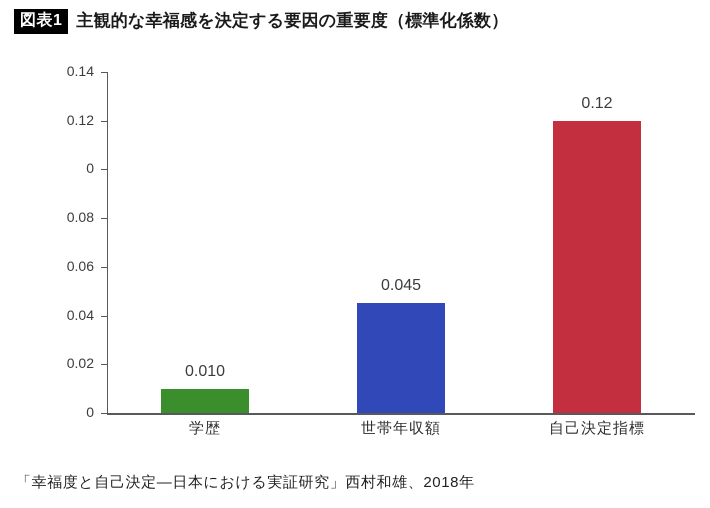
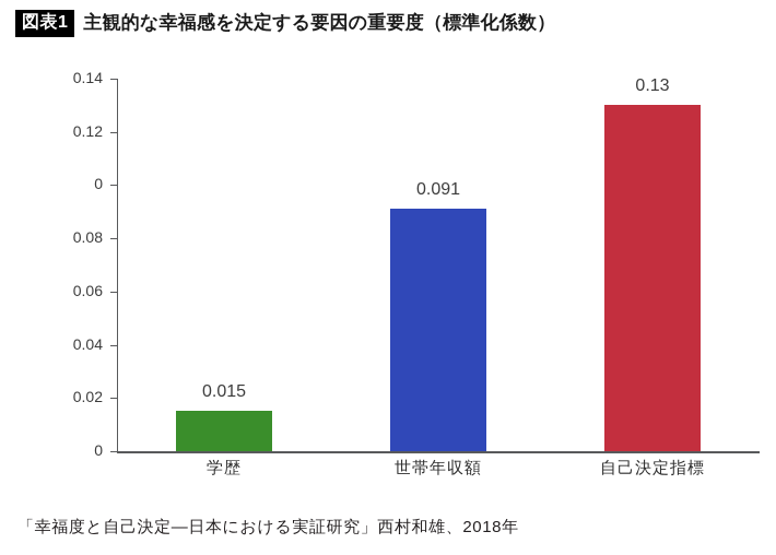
学歴: 0.010 -> 0.015
世帯年収額: 0.045 -> 0.091
自己決定指標: 0.12 -> 0.13
